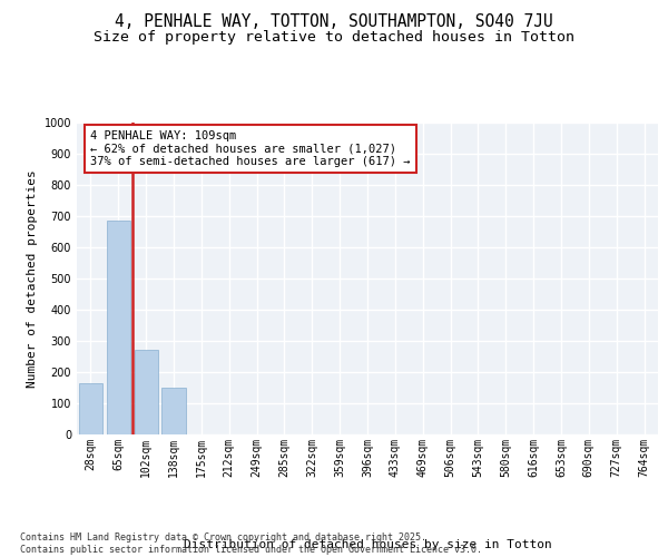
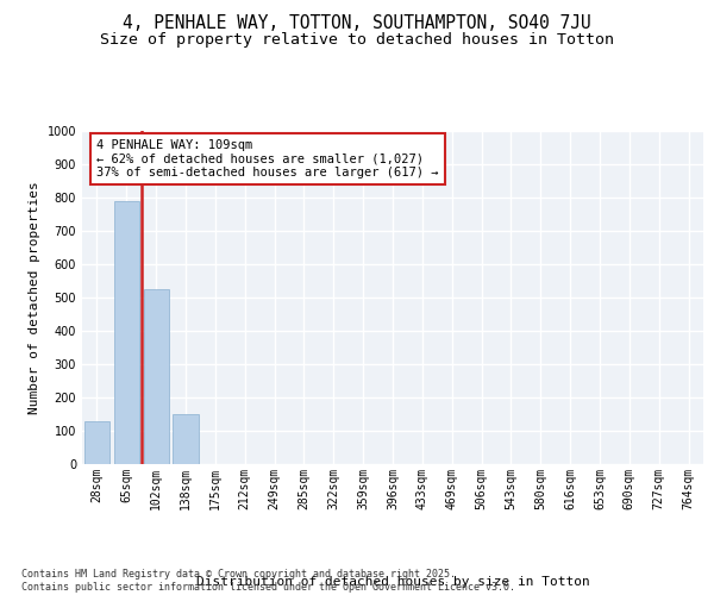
28sqm: 165 -> 130
65sqm: 685 -> 790
102sqm: 270 -> 525
